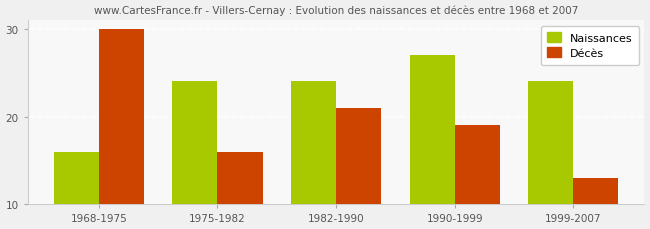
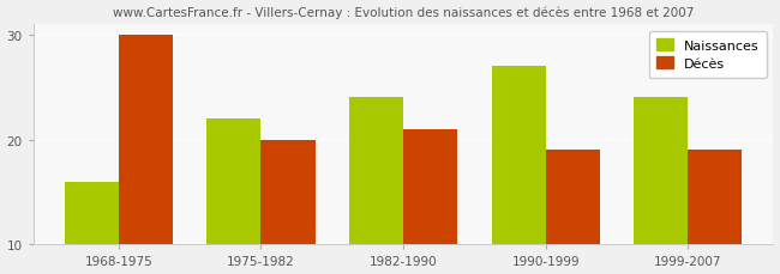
Naissances/1975-1982: 24 -> 22
Décès/1975-1982: 16 -> 20
Décès/1999-2007: 13 -> 19
